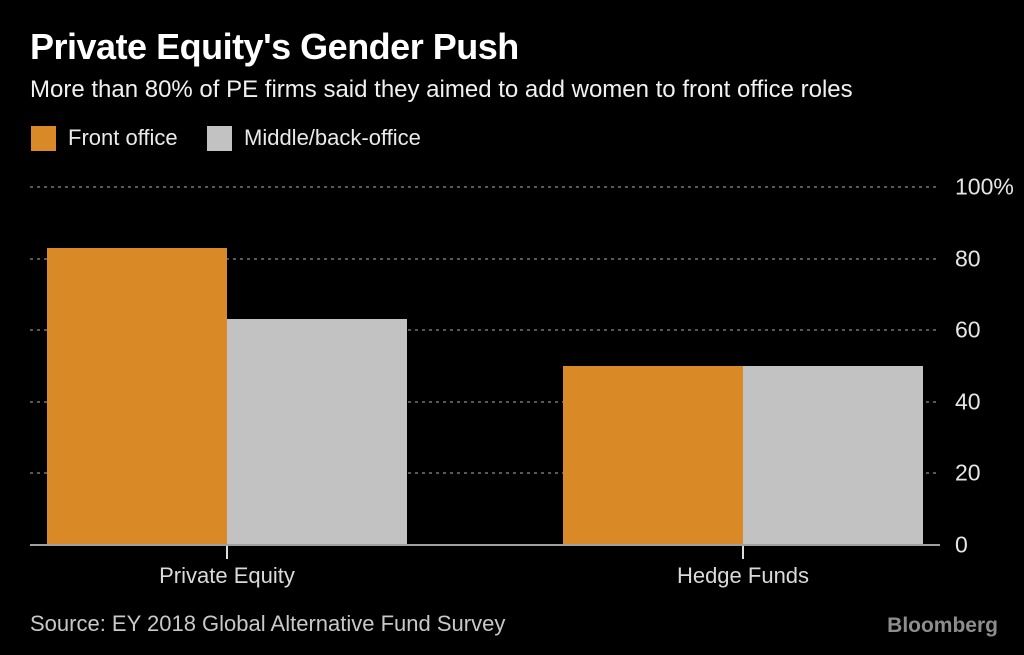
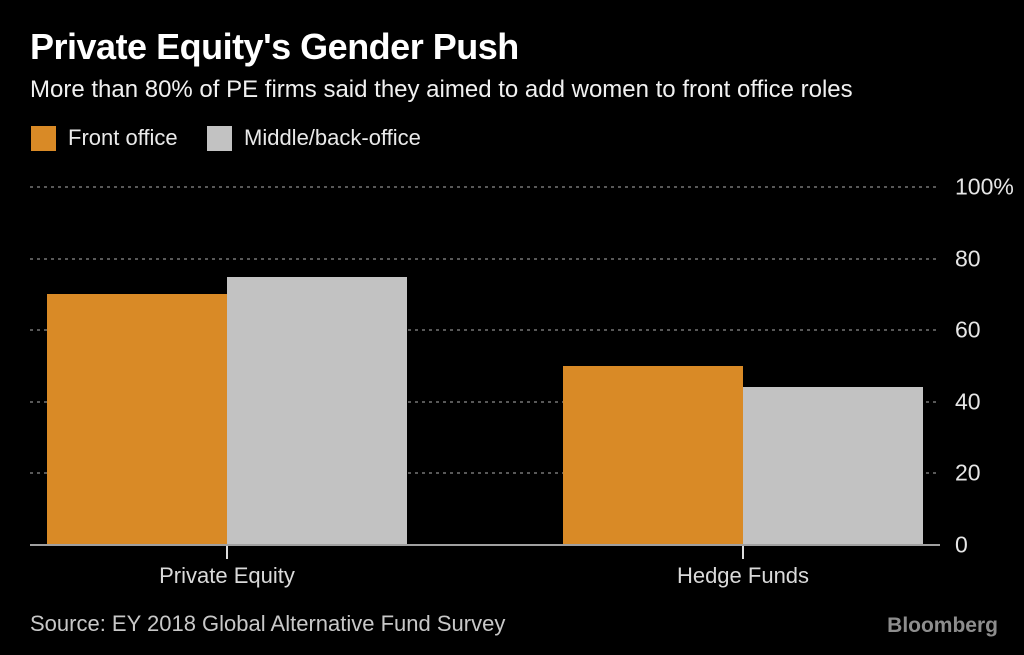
Front office/Private Equity: 83% -> 70%
Middle/back-office/Private Equity: 63% -> 75%
Middle/back-office/Hedge Funds: 50% -> 44%
